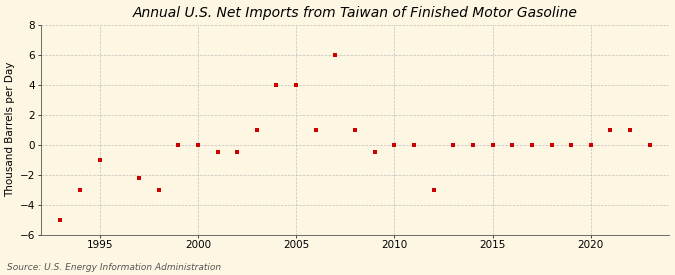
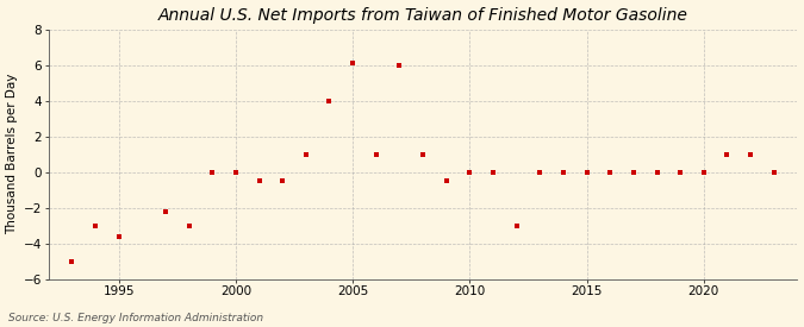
1995: -1.0 -> -3.6
2005: 4.0 -> 6.1
